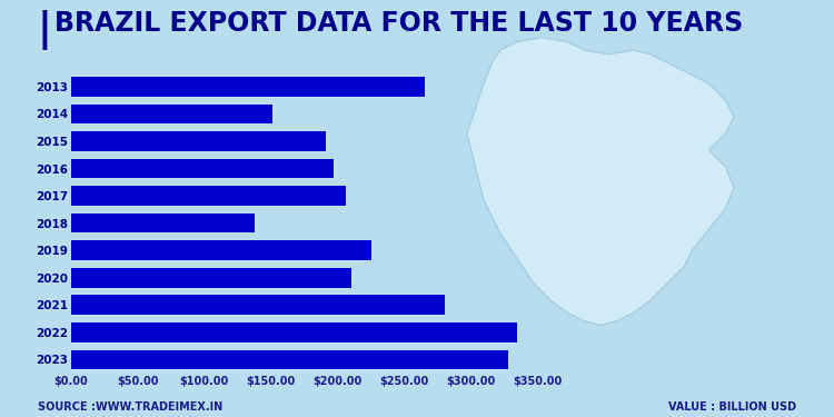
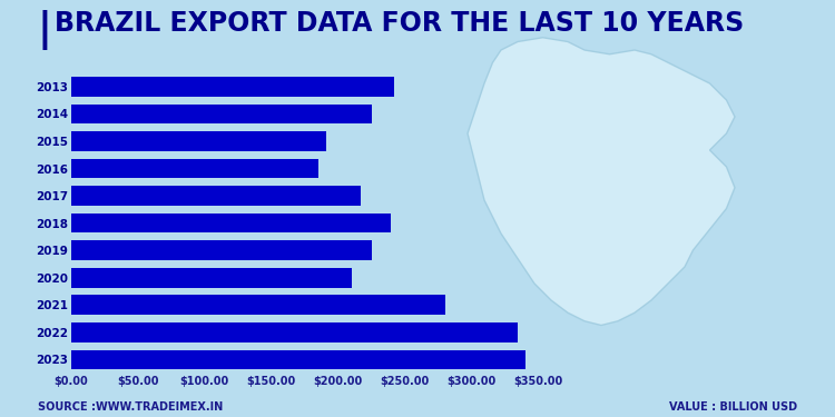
2013: $265 -> $242
2014: $151 -> $225
2016: $197 -> $185
2017: $206 -> $217
2018: $138 -> $239
2023: $328 -> $340
